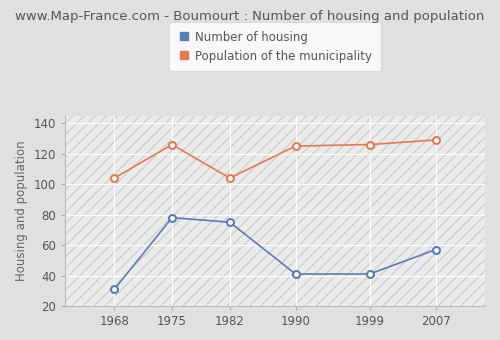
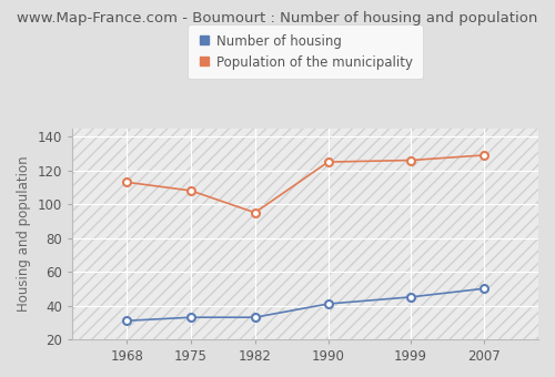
Population of the municipality/1968: 104 -> 113
Number of housing/1975: 78 -> 33
Population of the municipality/1975: 126 -> 108
Number of housing/1982: 75 -> 33
Population of the municipality/1982: 104 -> 95
Number of housing/1999: 41 -> 45
Number of housing/2007: 57 -> 50
